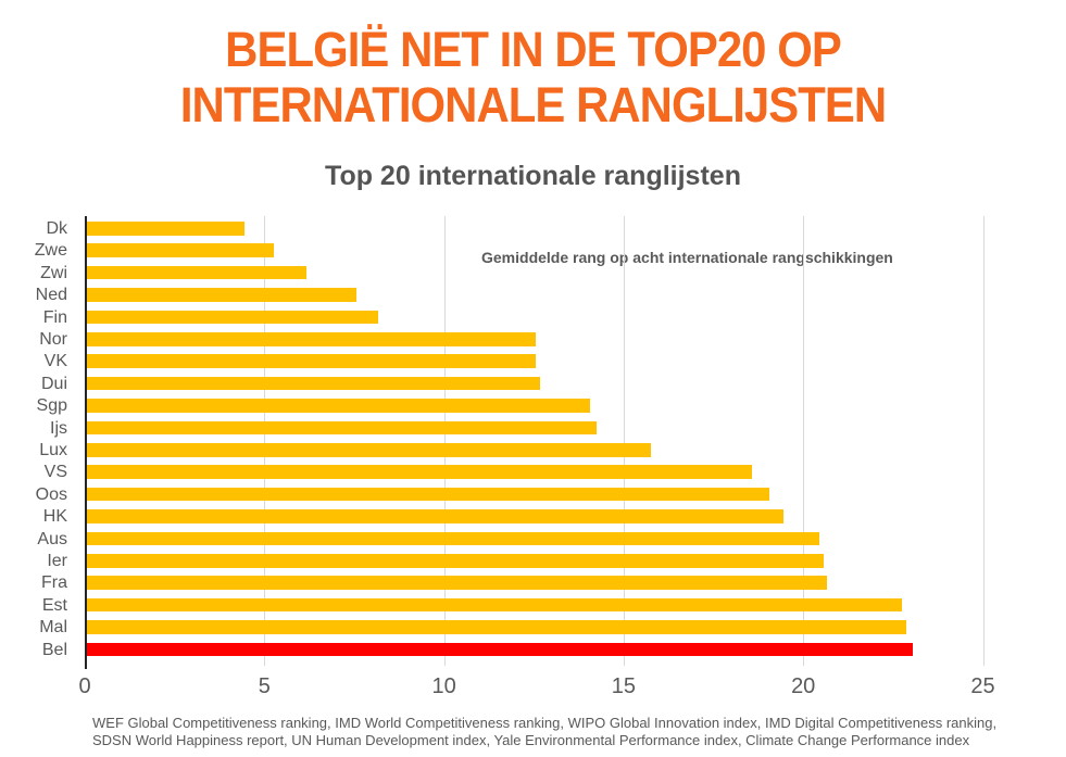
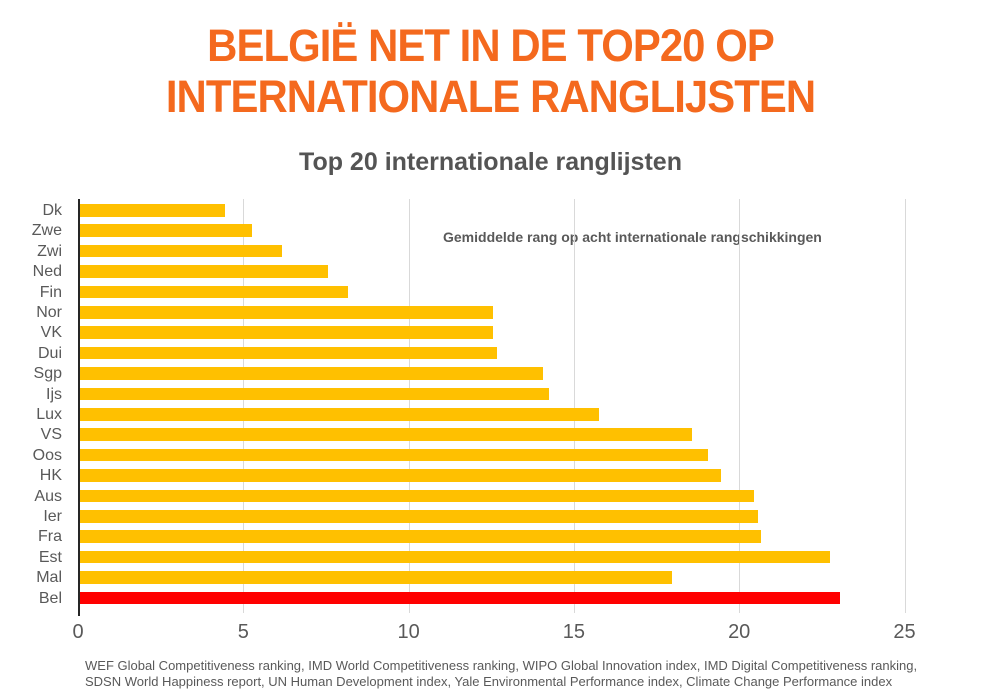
Mal: 22.8 -> 17.9
